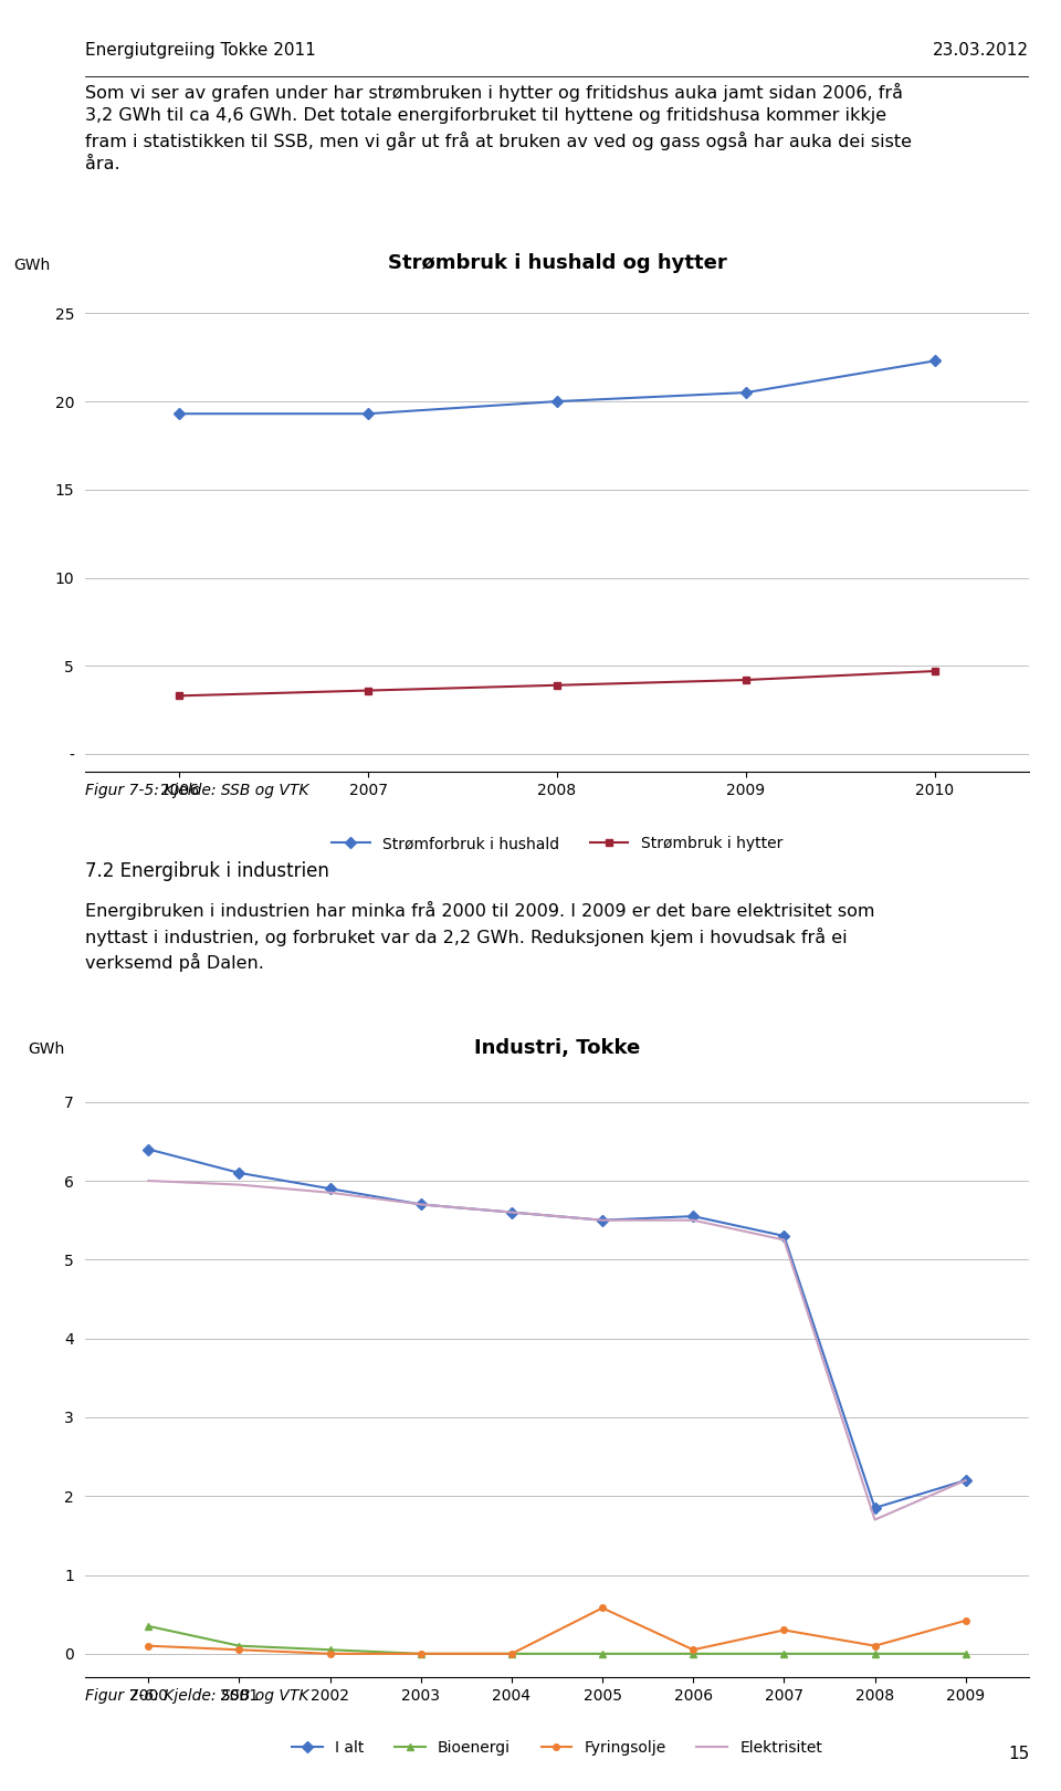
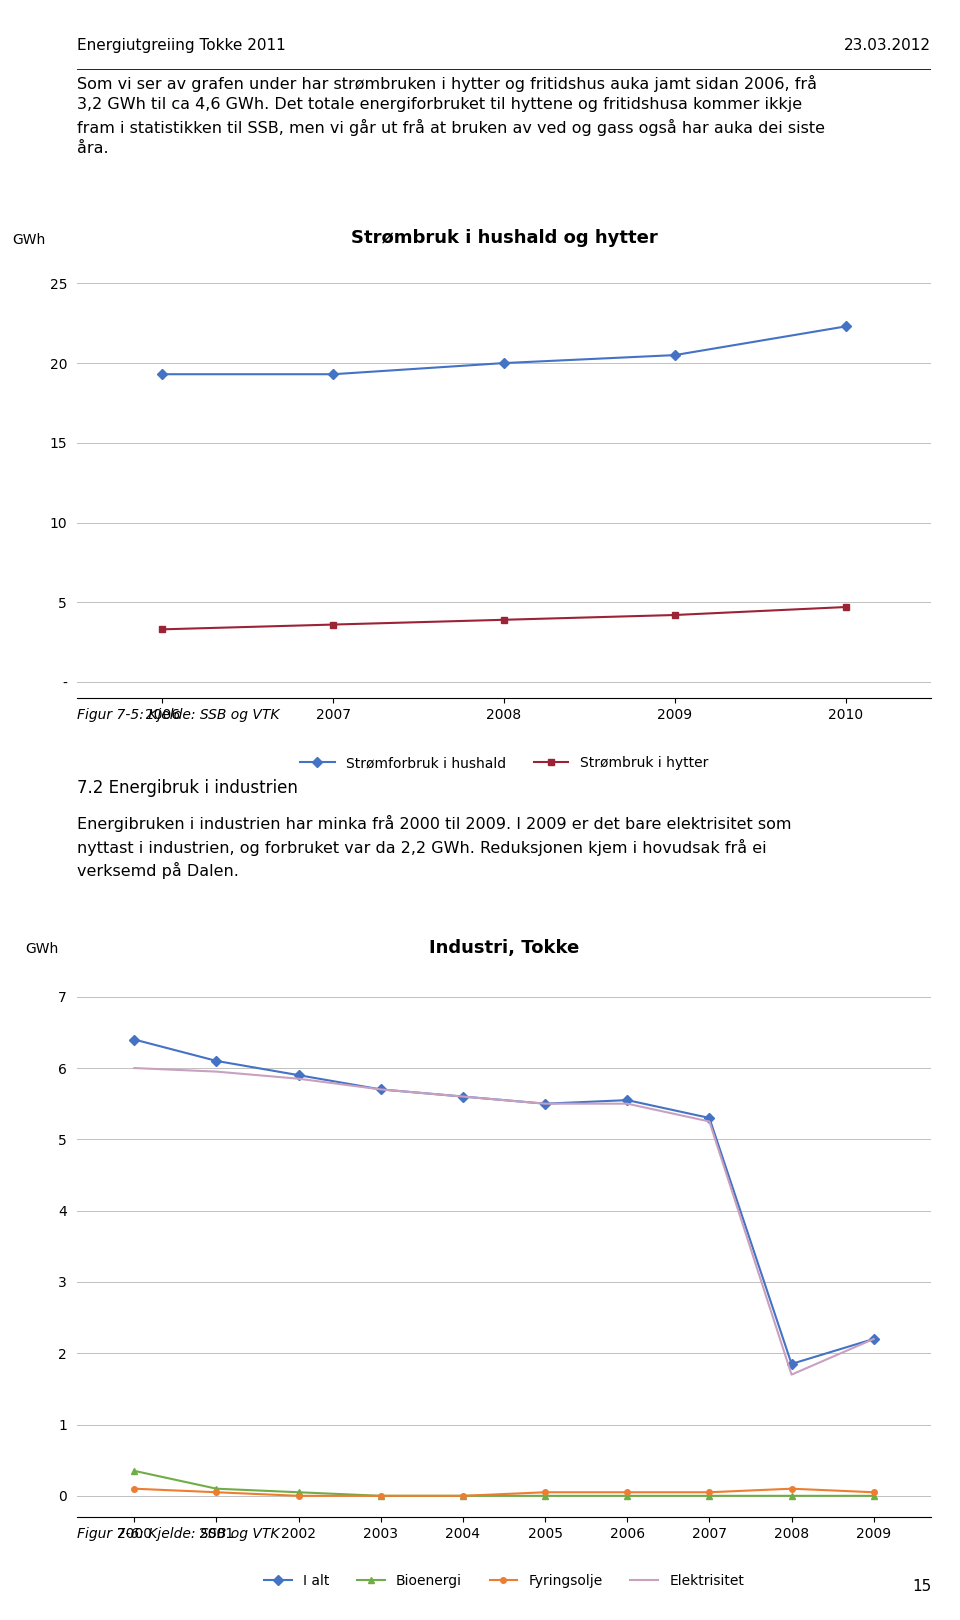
Industri, Tokke/Fyringsolje/2005: 0.58 -> 0.05
Industri, Tokke/Fyringsolje/2007: 0.30 -> 0.05
Industri, Tokke/Fyringsolje/2009: 0.42 -> 0.05
